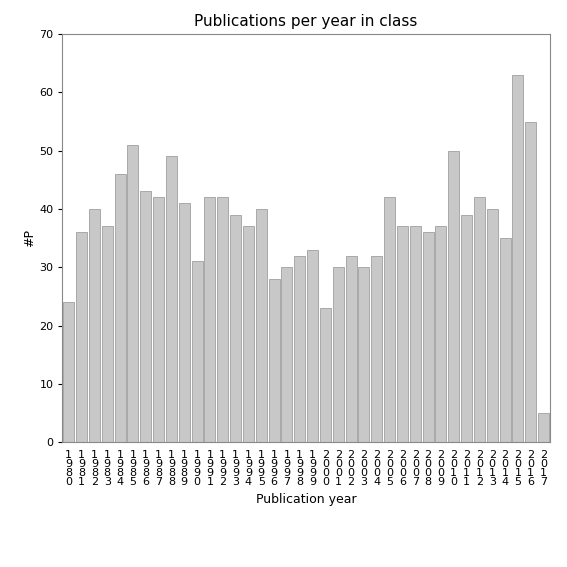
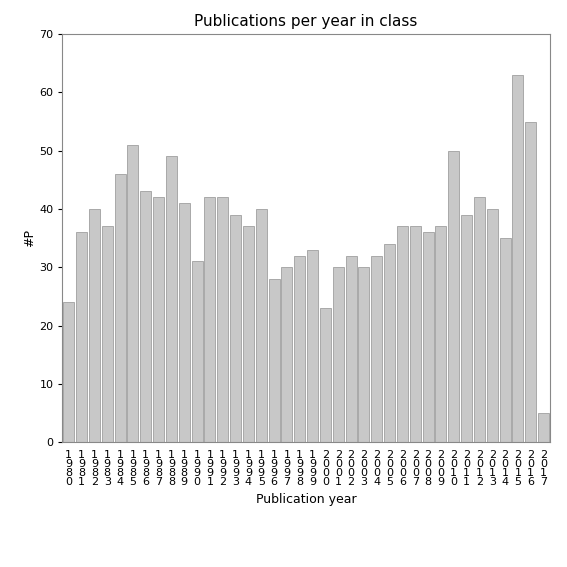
2 0 0 5: 42 -> 34
